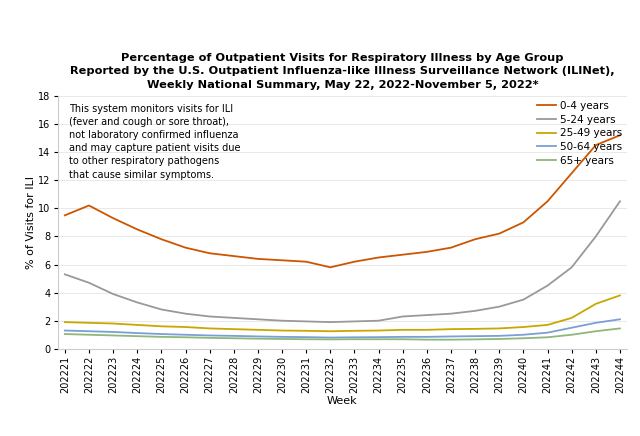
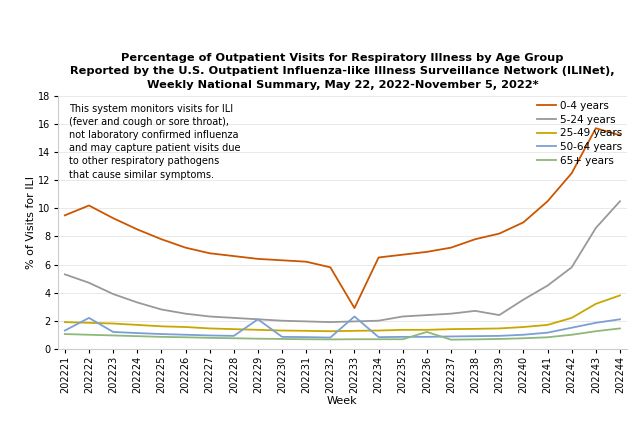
50-64 years/202222: 1.2 -> 2.2
50-64 years/202229: 0.9 -> 2.1
0-4 years/202233: 6.2 -> 2.9
50-64 years/202233: 0.8 -> 2.3
65+ years/202236: 0.7 -> 1.2
5-24 years/202239: 3.0 -> 2.4
0-4 years/202243: 14.5 -> 15.7
5-24 years/202243: 8.0 -> 8.6
